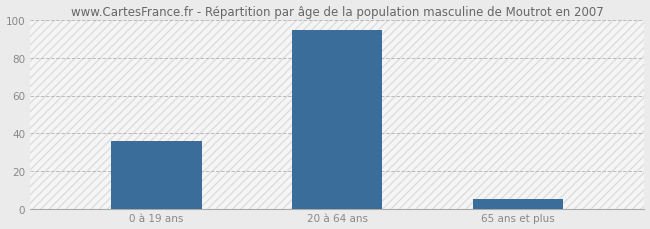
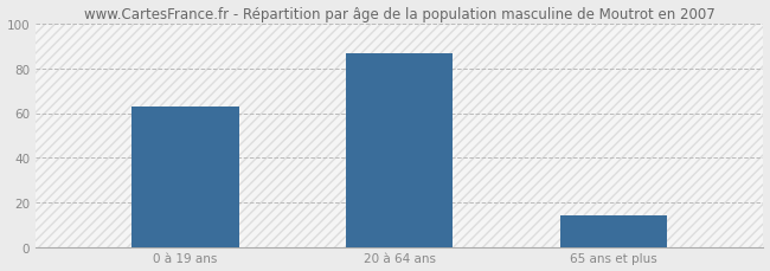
0 à 19 ans: 36 -> 63
20 à 64 ans: 95 -> 87
65 ans et plus: 5 -> 14
